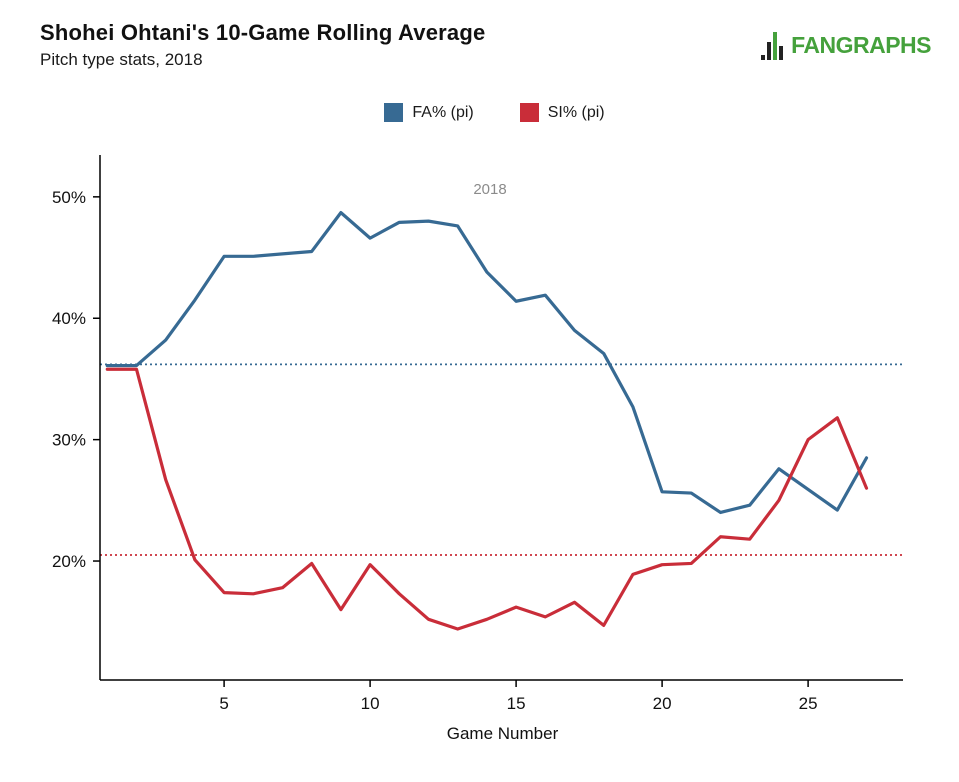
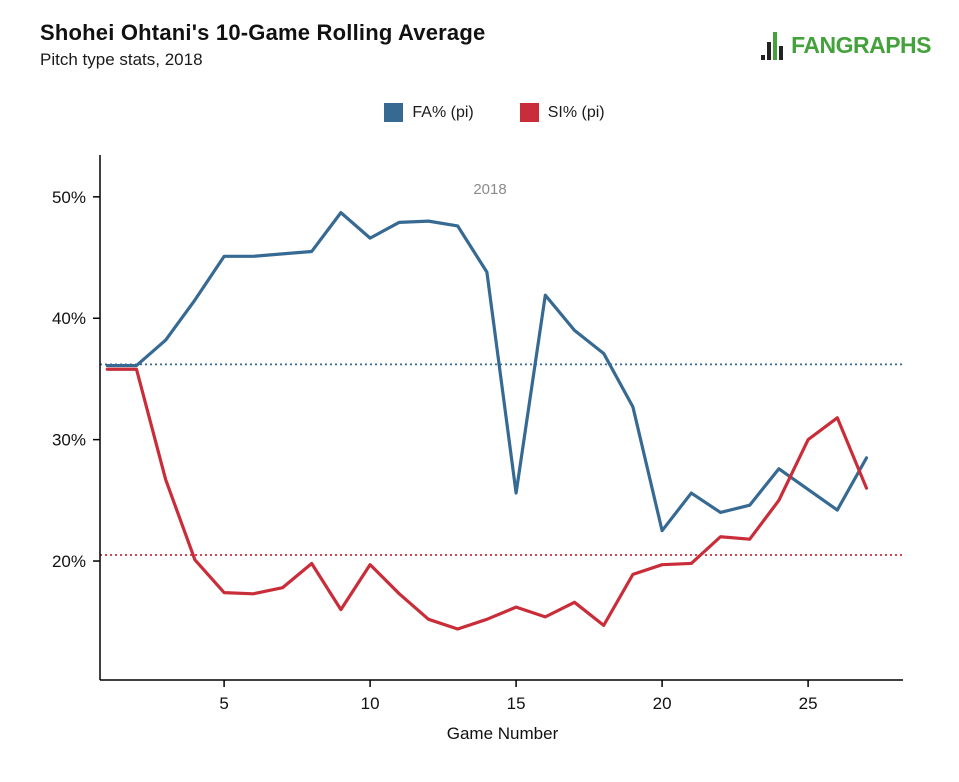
FA% (pi)/15: 41.4% -> 25.6%
FA% (pi)/20: 25.7% -> 22.5%
